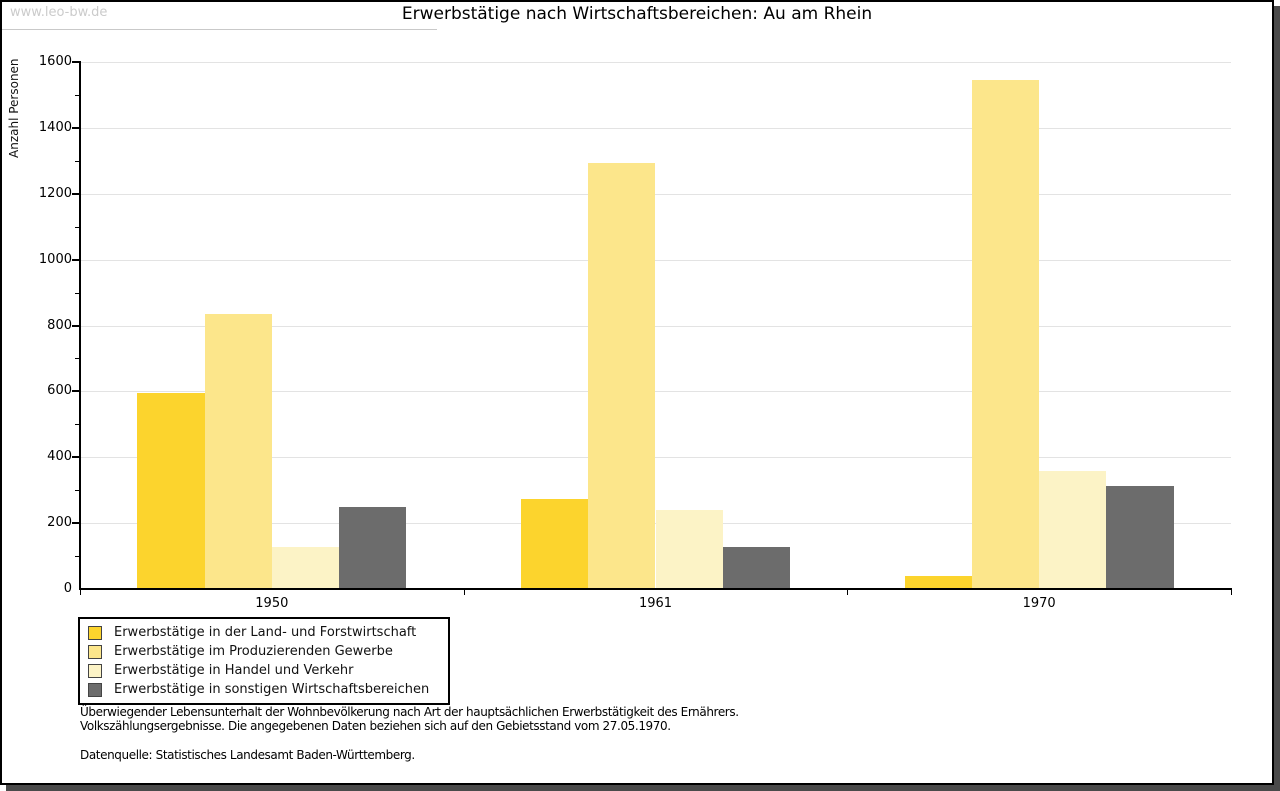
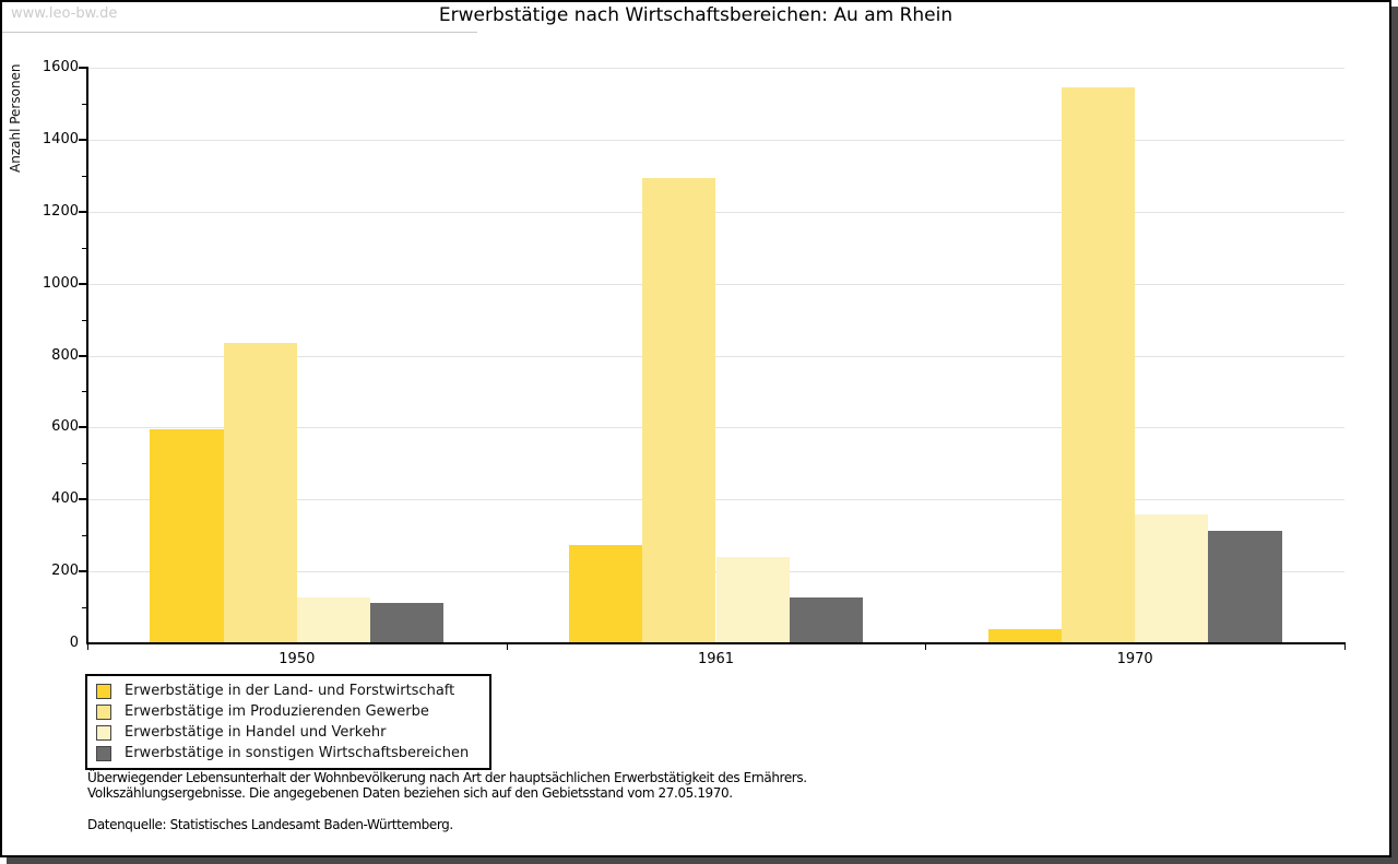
Erwerbstätige in sonstigen Wirtschaftsbereichen/1950: 250 -> 110
